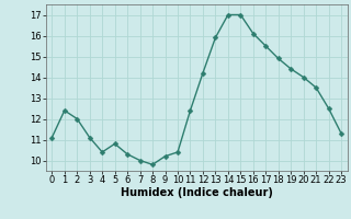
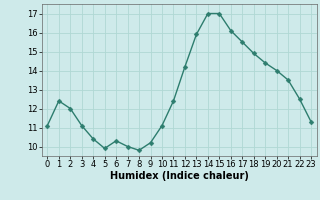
5: 10.8 -> 9.9
10: 10.4 -> 11.1
